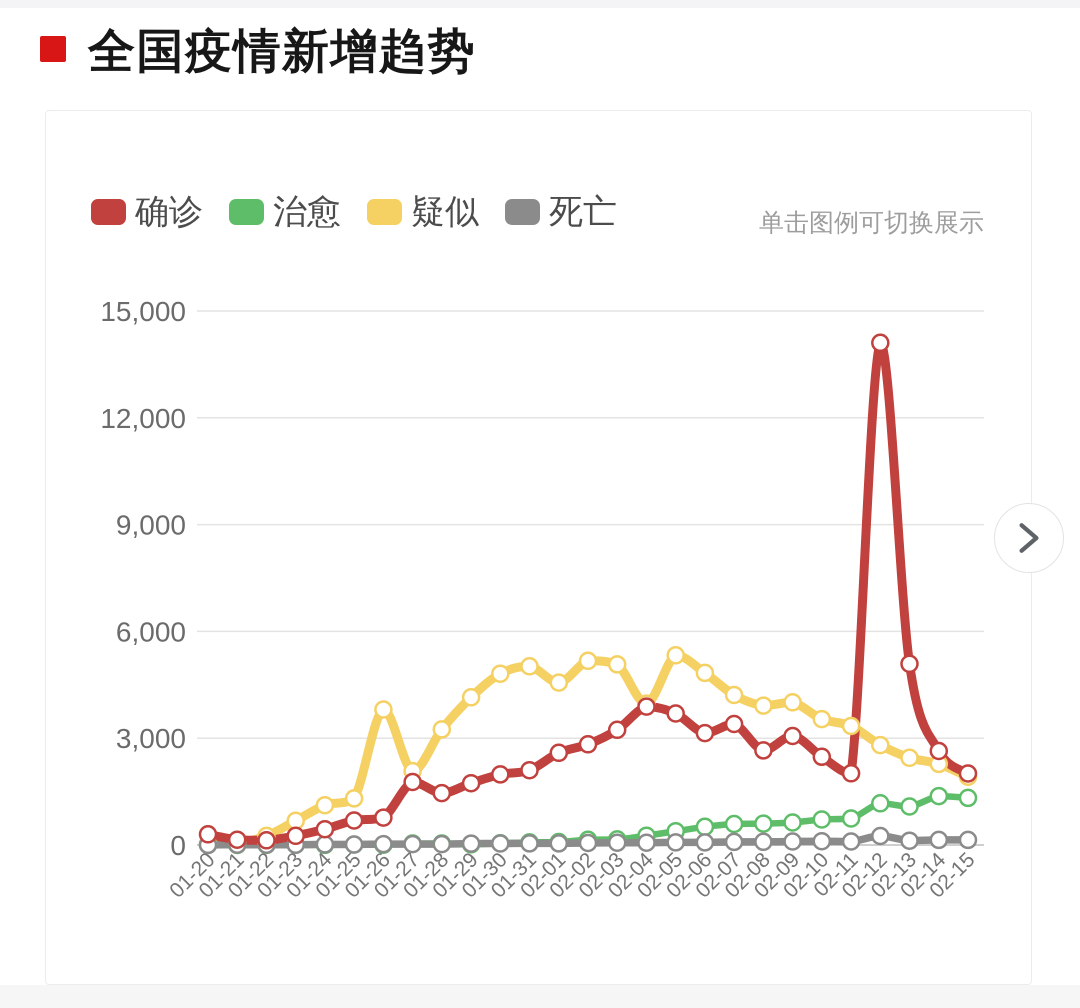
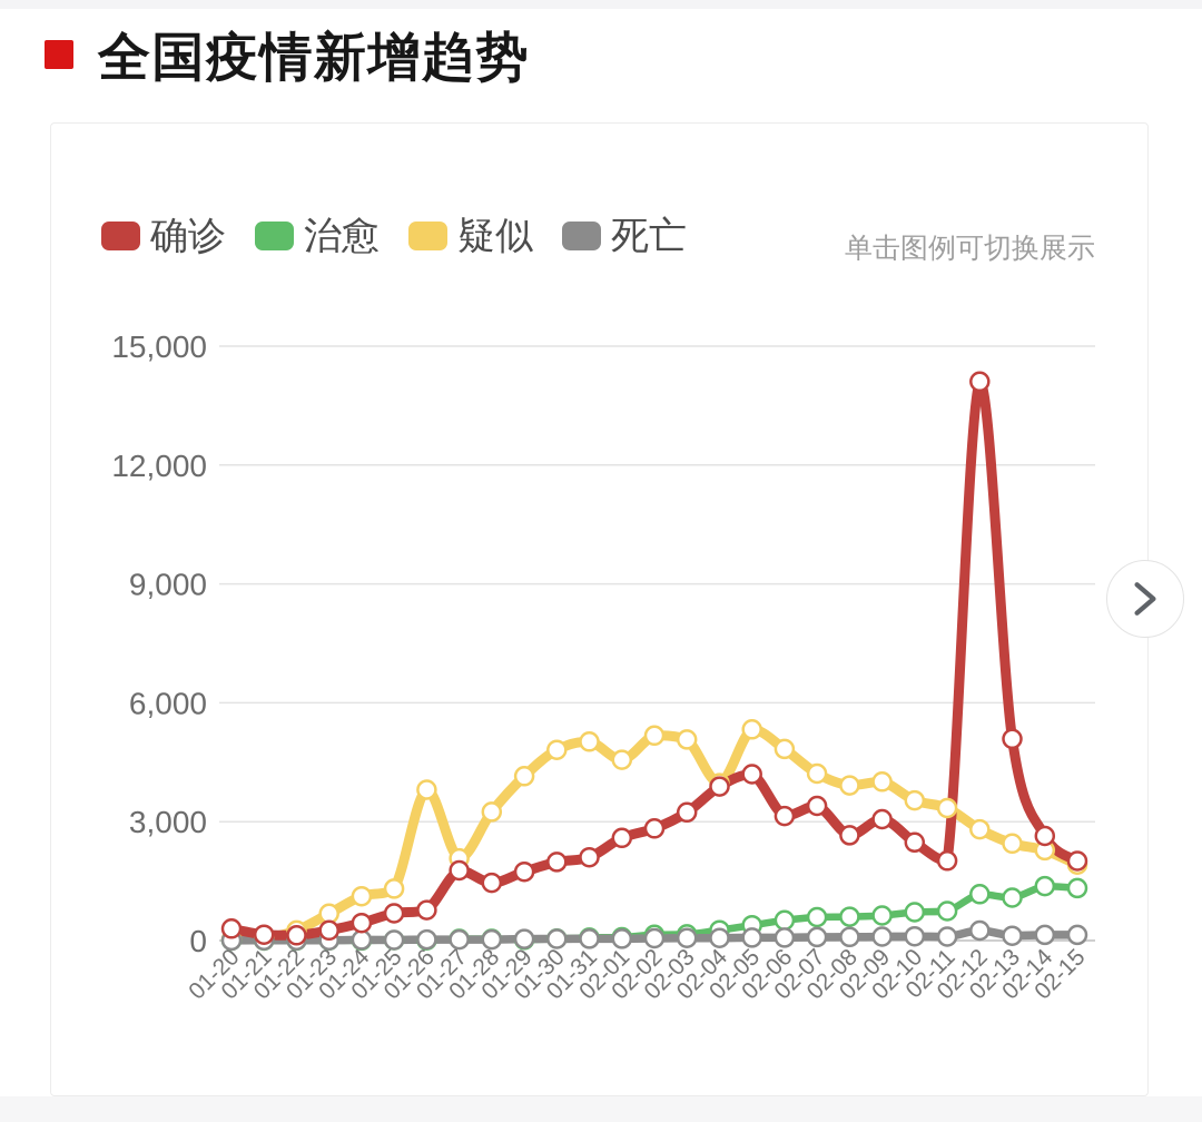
确诊/02-05: 3700 -> 4200
